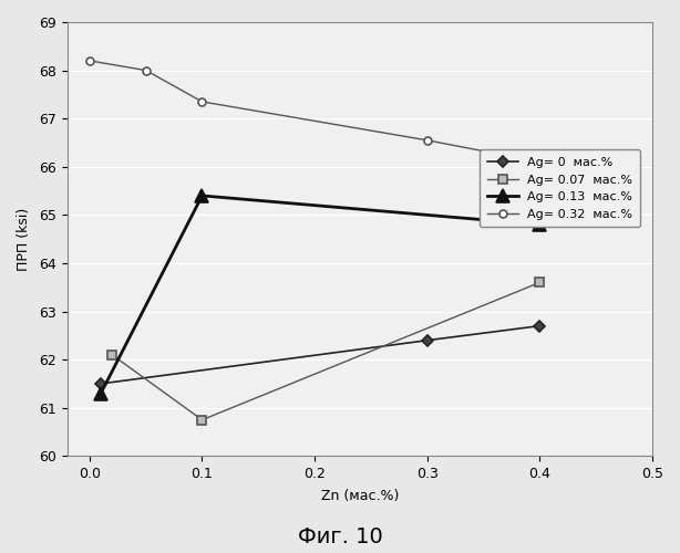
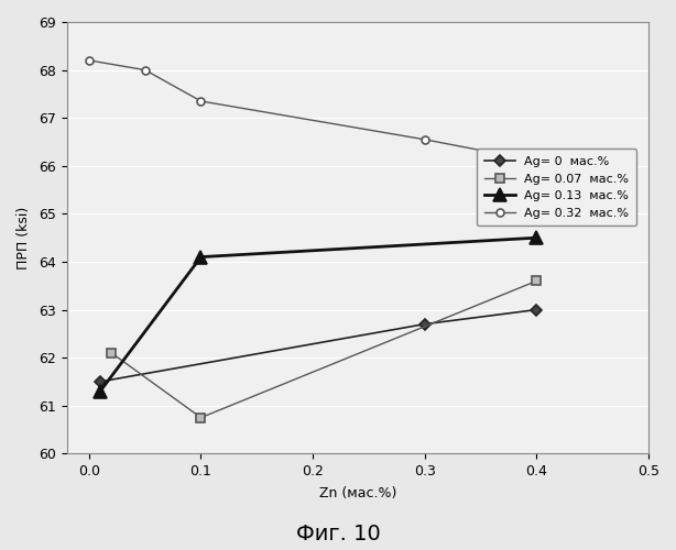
Ag= 0.13 мас.%/0.1: 65.4 -> 64.1
Ag= 0 мас.%/0.3: 62.4 -> 62.7
Ag= 0 мас.%/0.4: 62.7 -> 63.0
Ag= 0.13 мас.%/0.4: 64.8 -> 64.5
